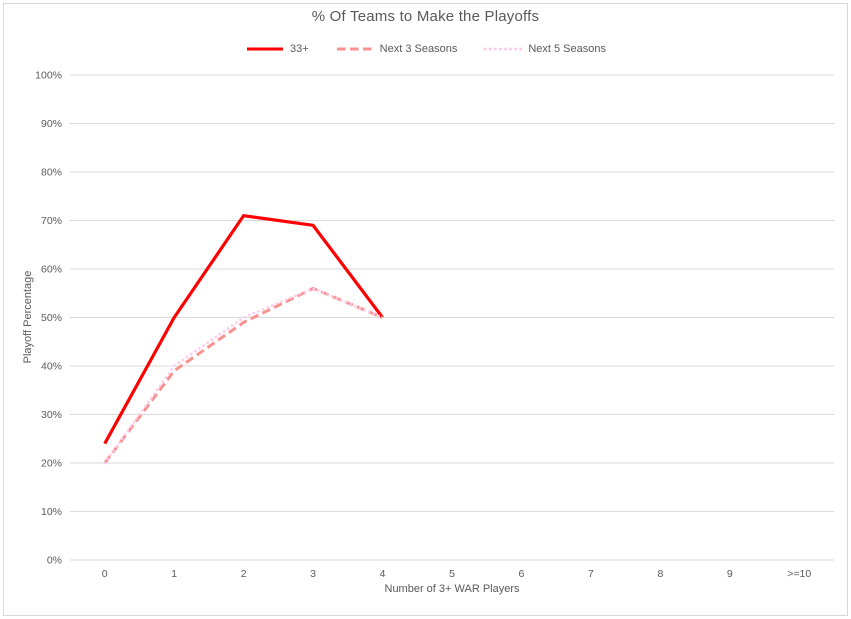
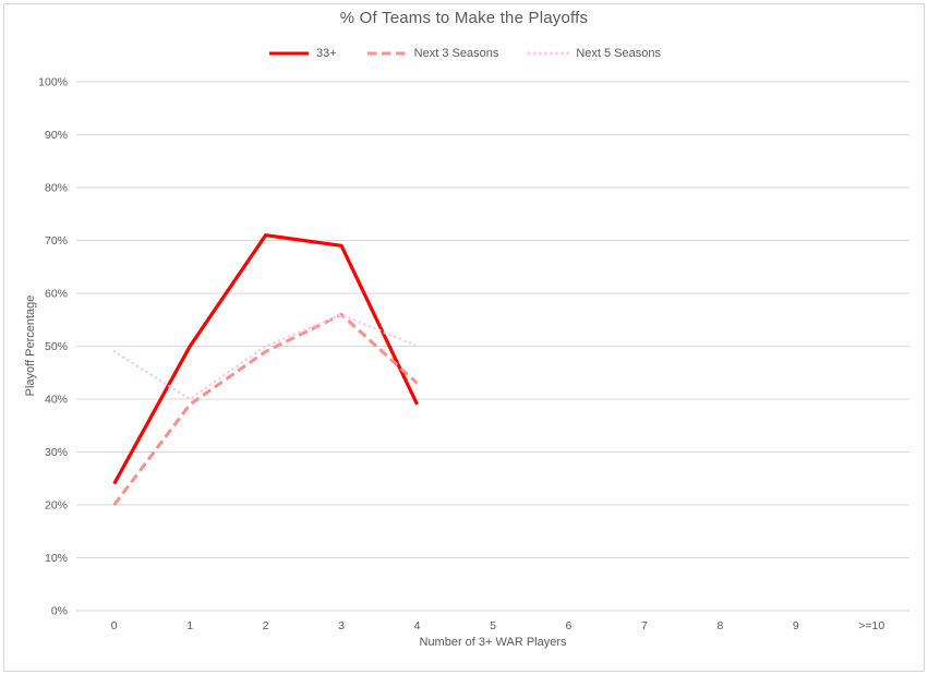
Next 5 Seasons/0: 20% -> 49%
33+/4: 50% -> 39%
Next 3 Seasons/4: 50% -> 43%
